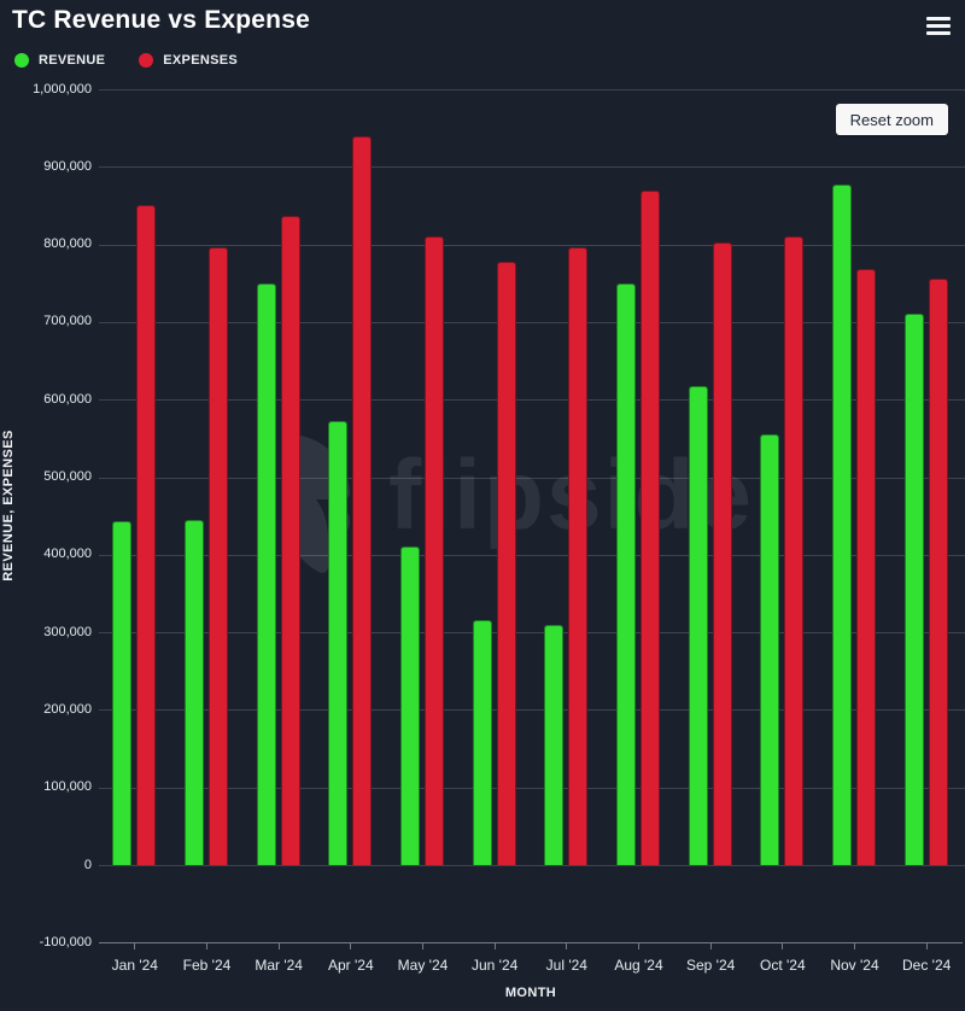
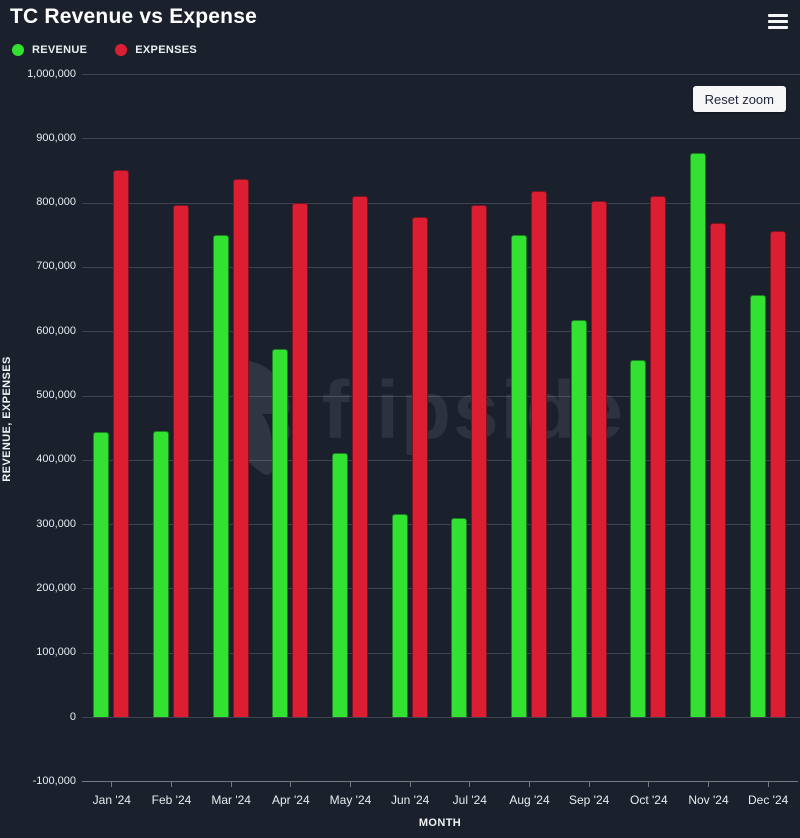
EXPENSES/Apr '24: 940000 -> 800000
EXPENSES/Aug '24: 870000 -> 820000
REVENUE/Dec '24: 710000 -> 660000
